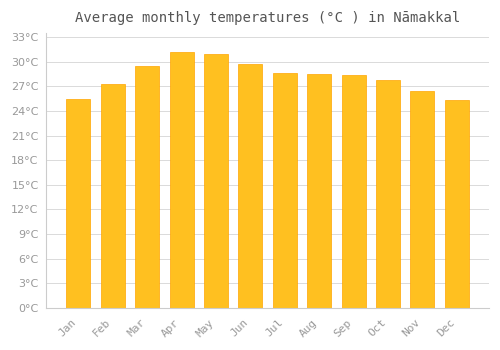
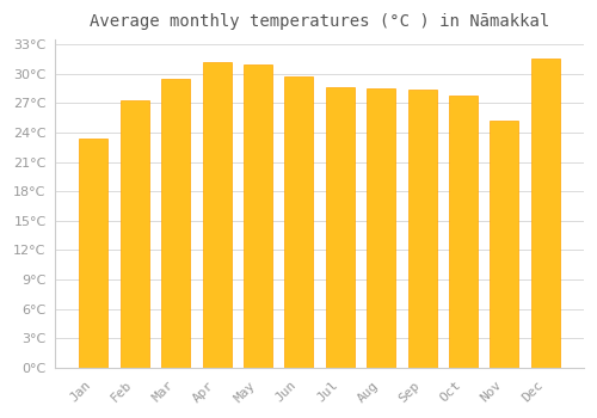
Jan: 25.5°C -> 23.4°C
Nov: 26.5°C -> 25.2°C
Dec: 25.4°C -> 31.6°C
